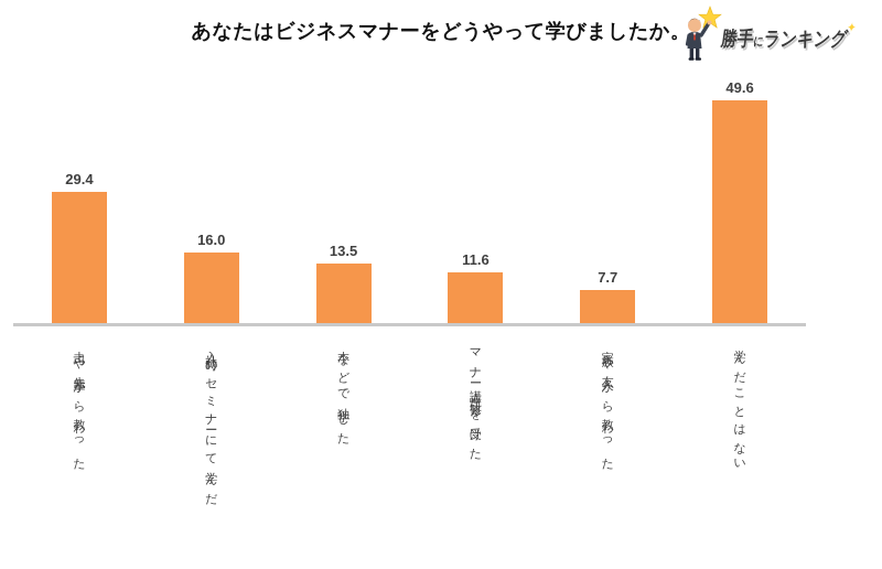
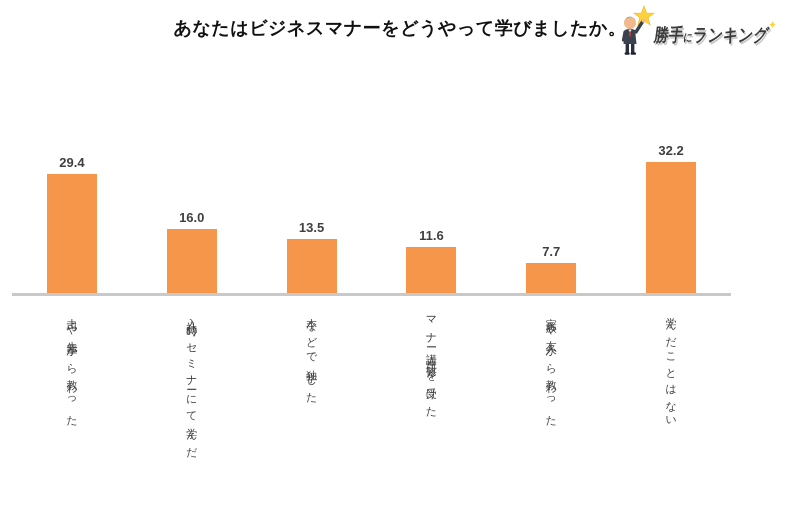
学んだことはない: 49.6 -> 32.2
